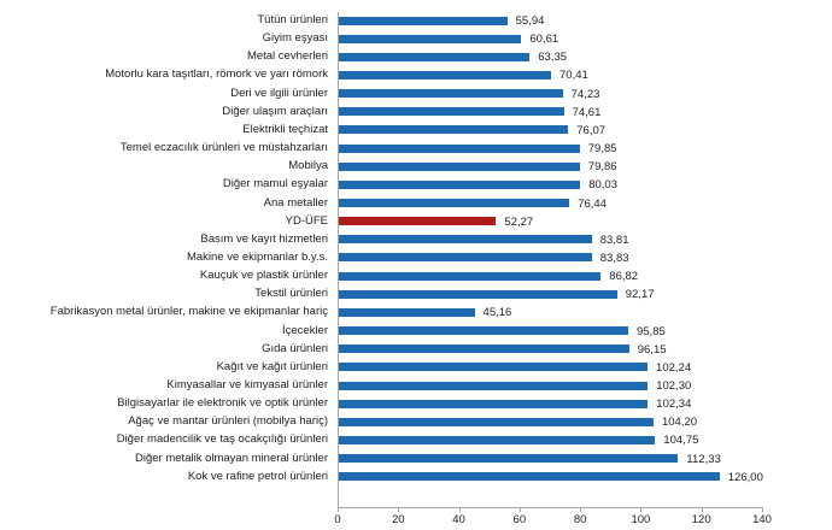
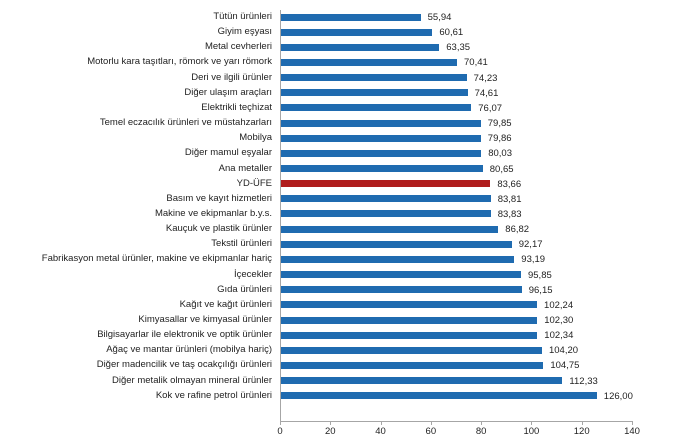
Ana metaller: 76,44 -> 80,65
YD-ÜFE: 52,27 -> 83,66
Fabrikasyon metal ürünler, makine ve ekipmanlar hariç: 45,16 -> 93,19
